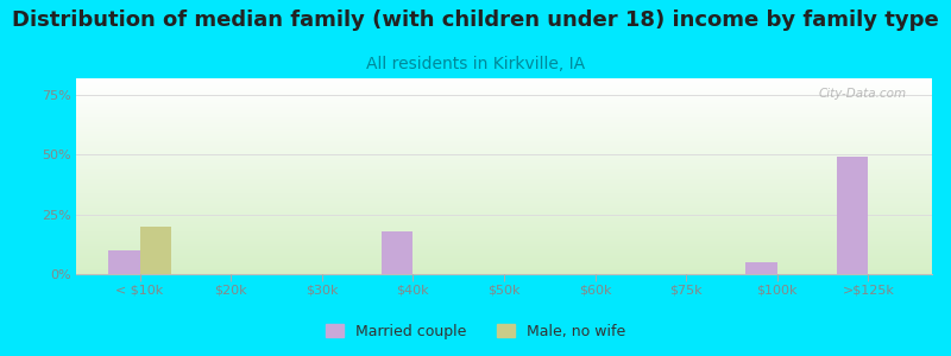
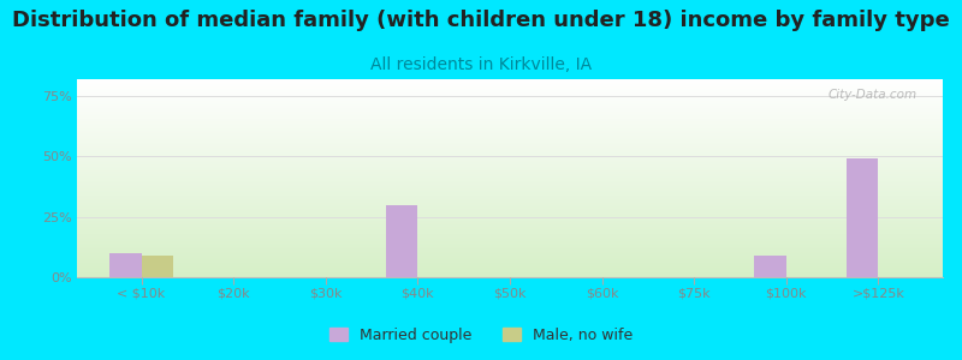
Male, no wife/< $10k: 20% -> 9%
Married couple/$40k: 18% -> 30%
Married couple/$100k: 5% -> 9%
